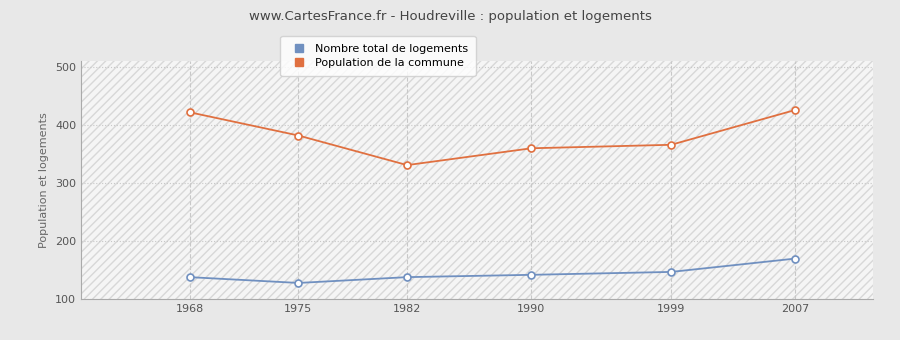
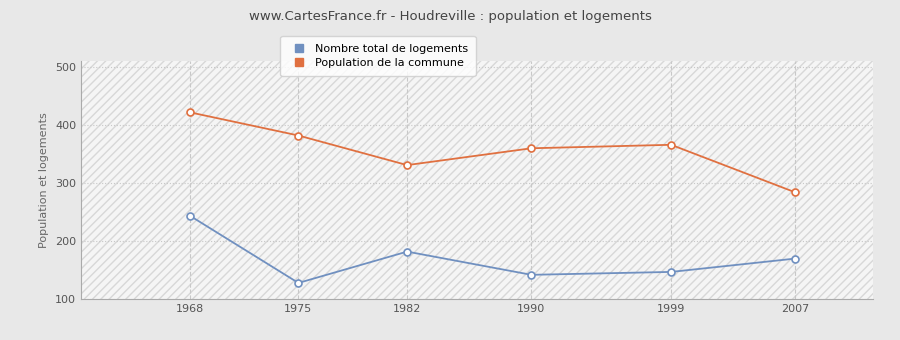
Nombre total de logements/1968: 138 -> 244
Nombre total de logements/1982: 138 -> 182
Population de la commune/2007: 426 -> 284
